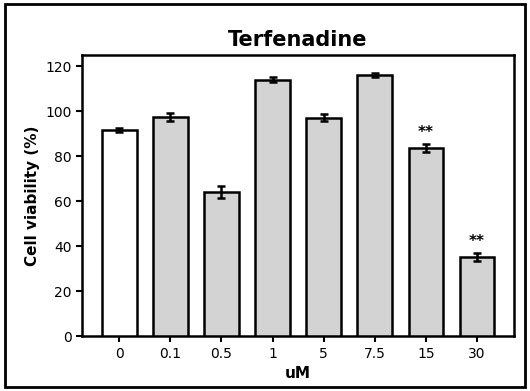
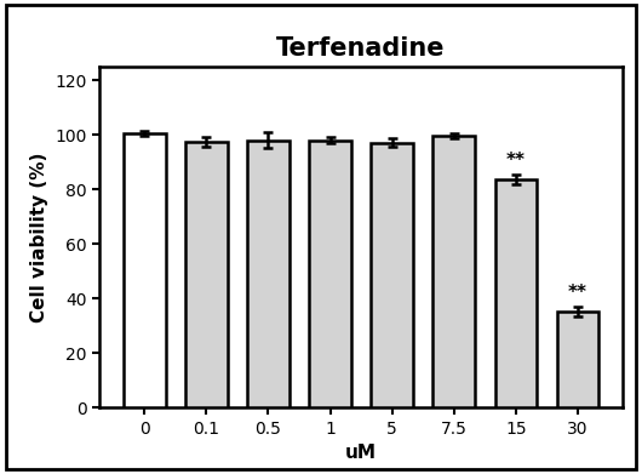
0: 91.5 -> 100.5
0.5: 64.0 -> 98.0
1: 114.0 -> 98.0
7.5: 116.0 -> 99.5
